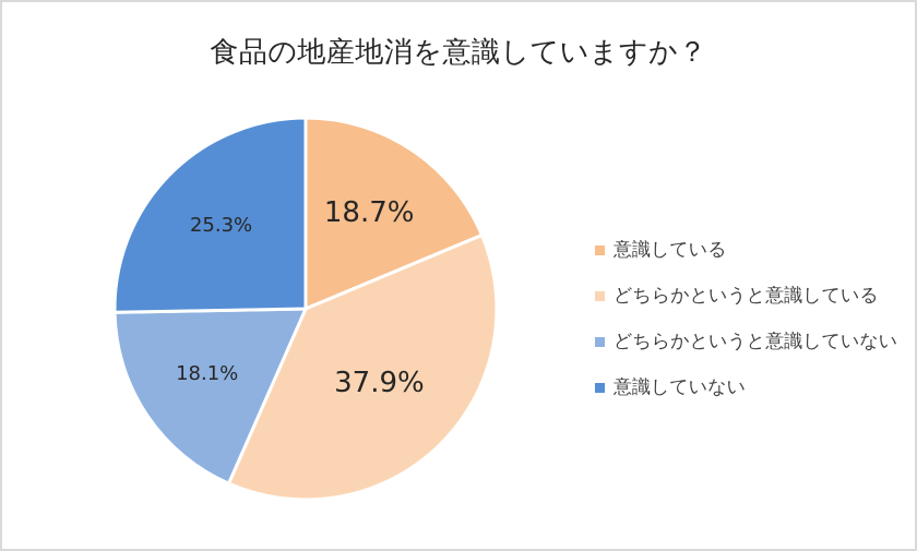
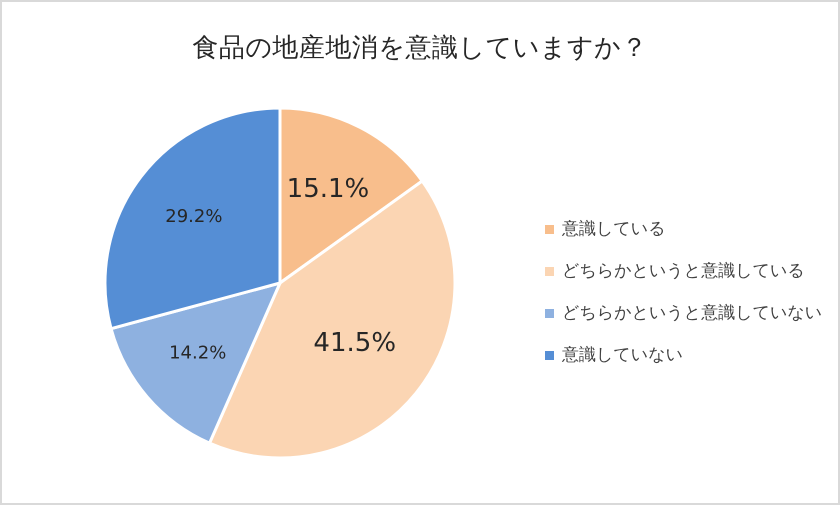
意識している: 18.7% -> 15.1%
どちらかというと意識している: 37.9% -> 41.5%
どちらかというと意識していない: 18.1% -> 14.2%
意識していない: 25.3% -> 29.2%
